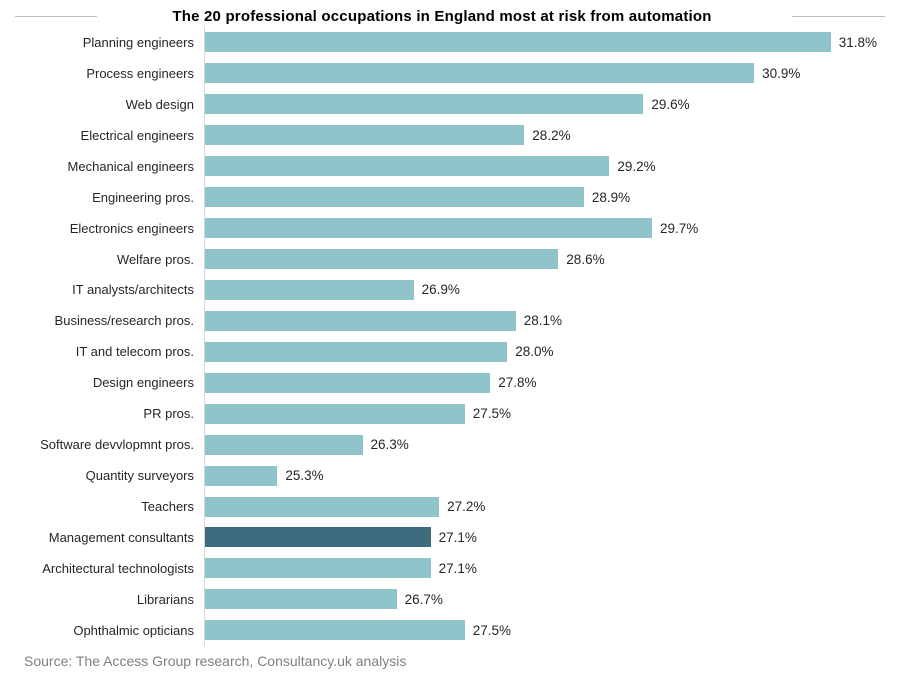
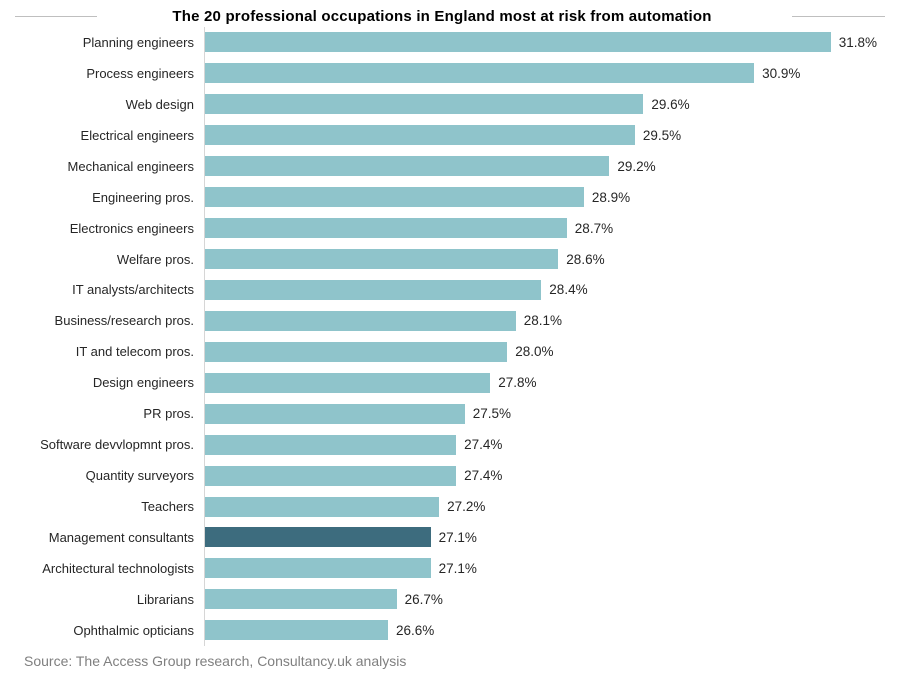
Electrical engineers: 28.2% -> 29.5%
Electronics engineers: 29.7% -> 28.7%
IT analysts/architects: 26.9% -> 28.4%
Software devvlopmnt pros.: 26.3% -> 27.4%
Quantity surveyors: 25.3% -> 27.4%
Ophthalmic opticians: 27.5% -> 26.6%
